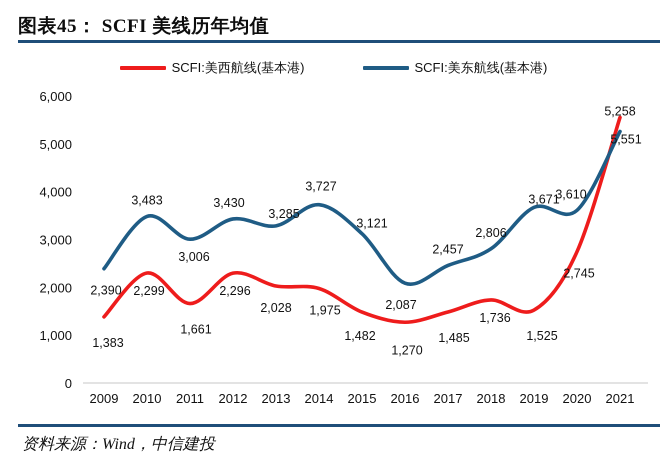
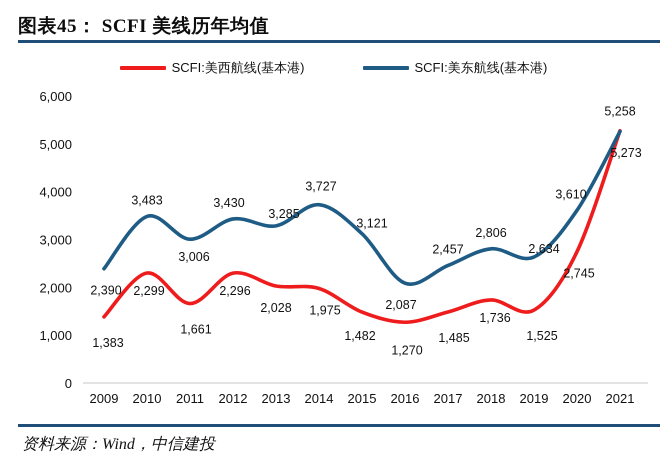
SCFI:美东航线(基本港)/2019: 3,671 -> 2,634
SCFI:美西航线(基本港)/2021: 5,551 -> 5,273
